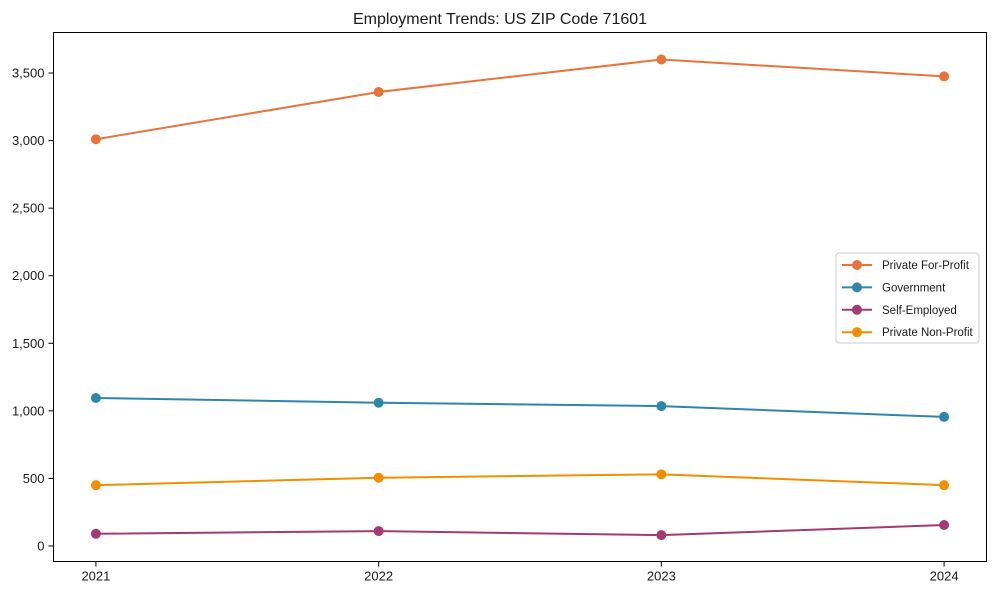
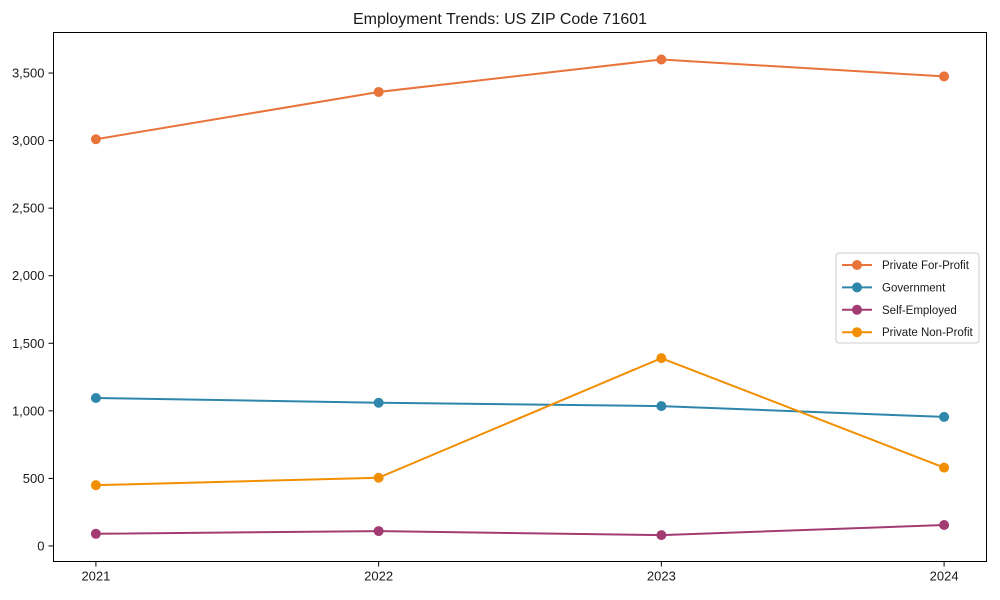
Private Non-Profit/2023: 530 -> 1390
Private Non-Profit/2024: 450 -> 580
